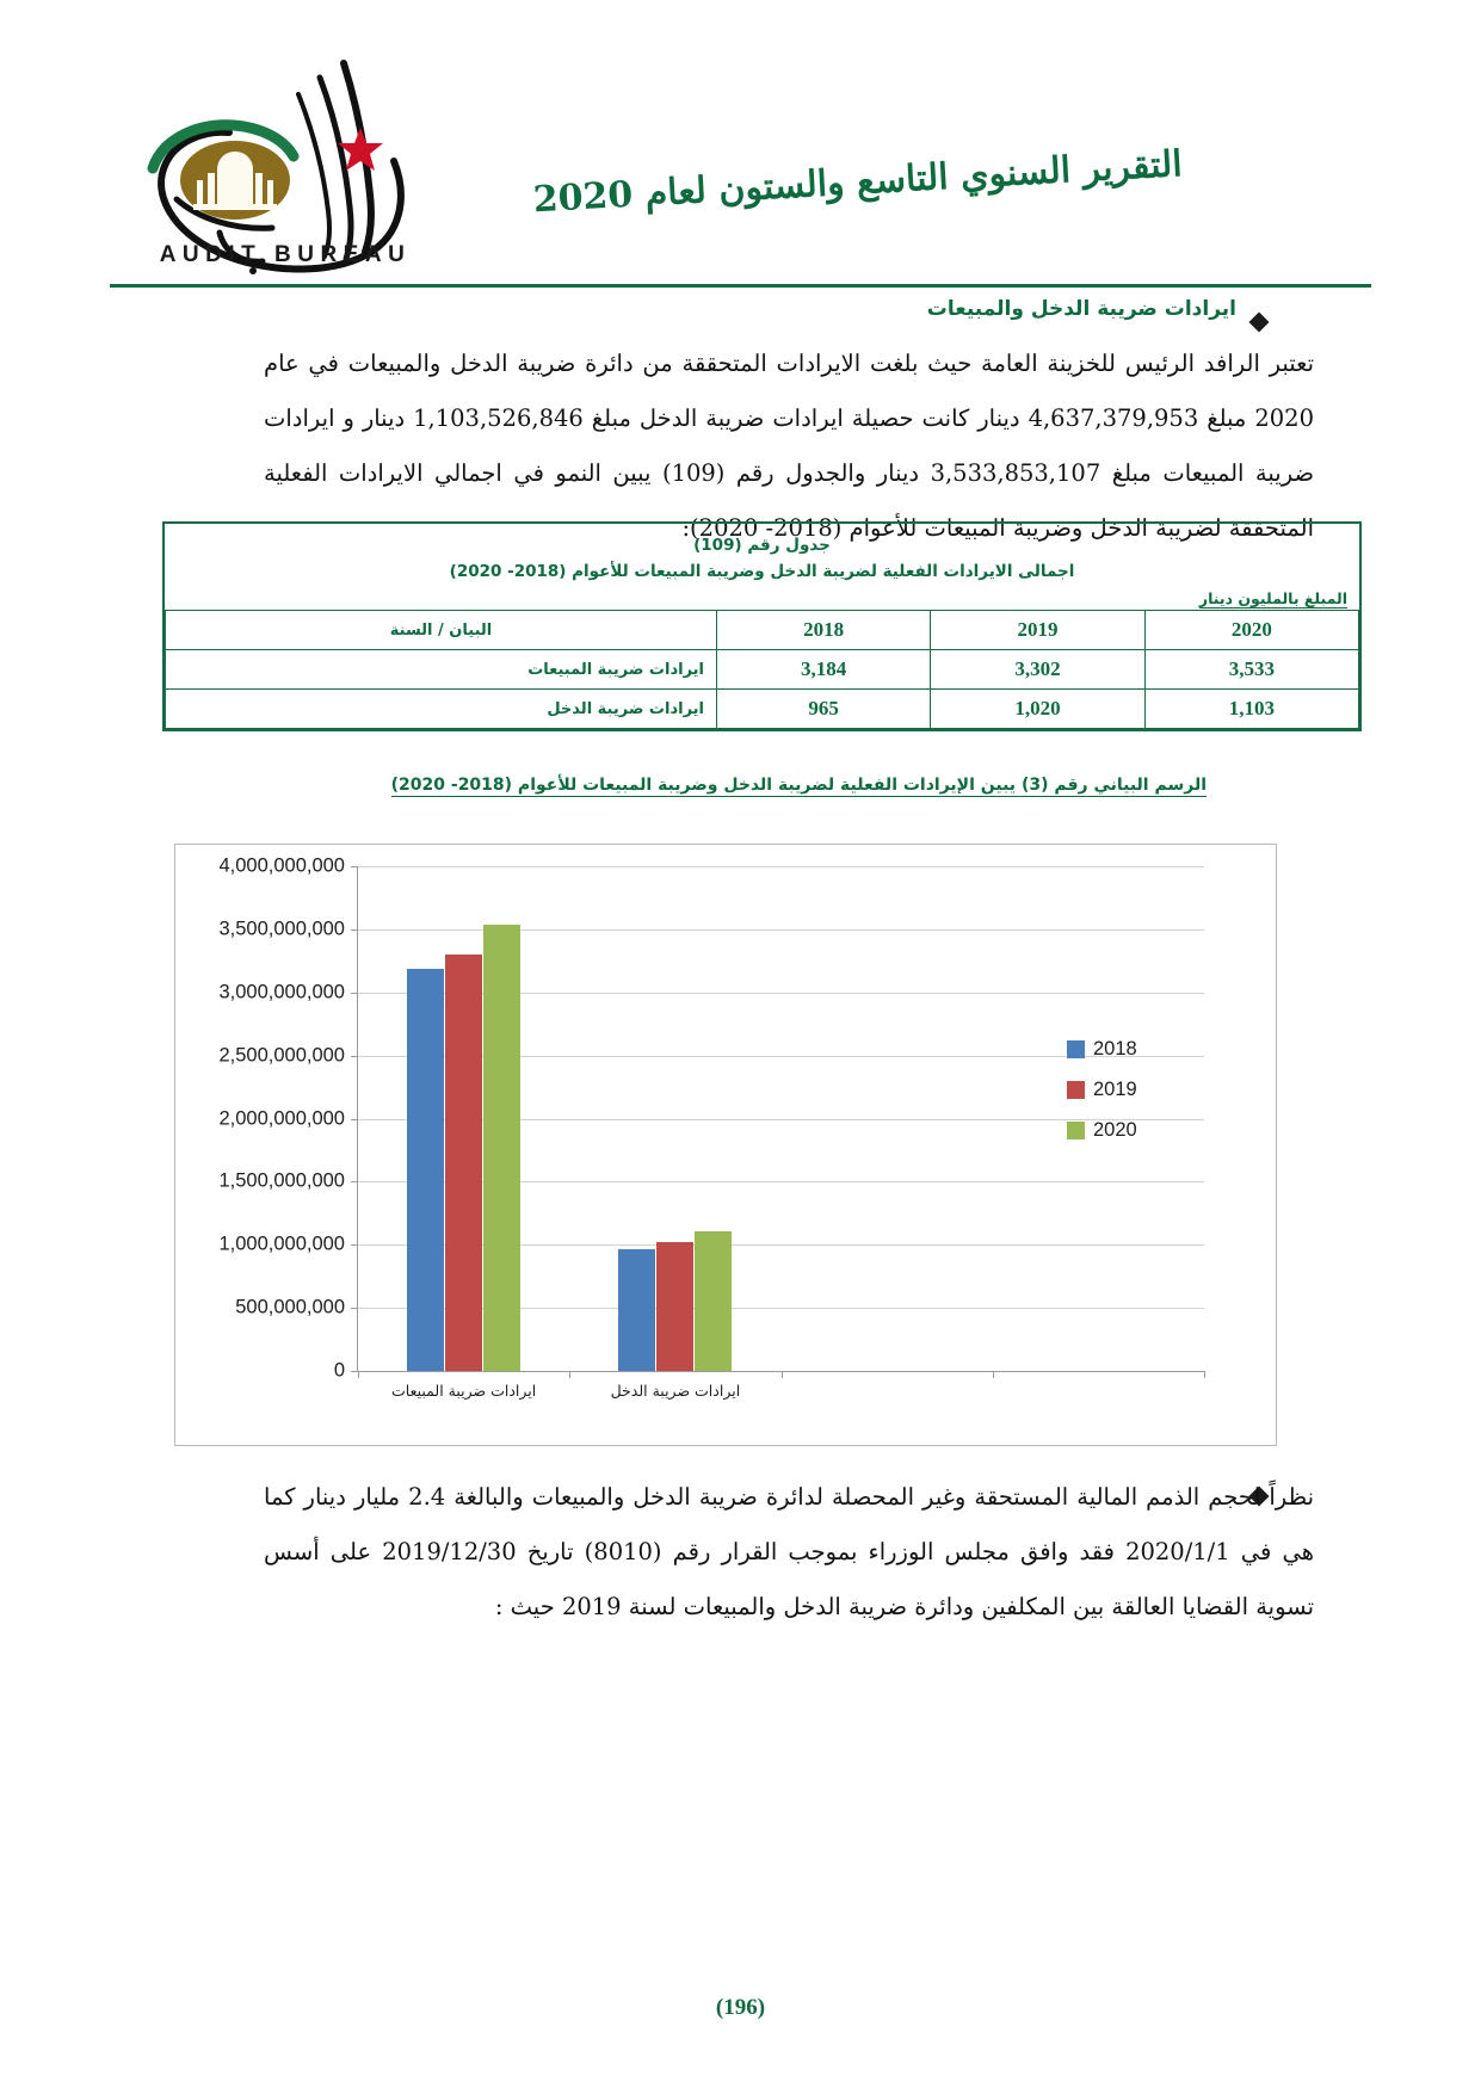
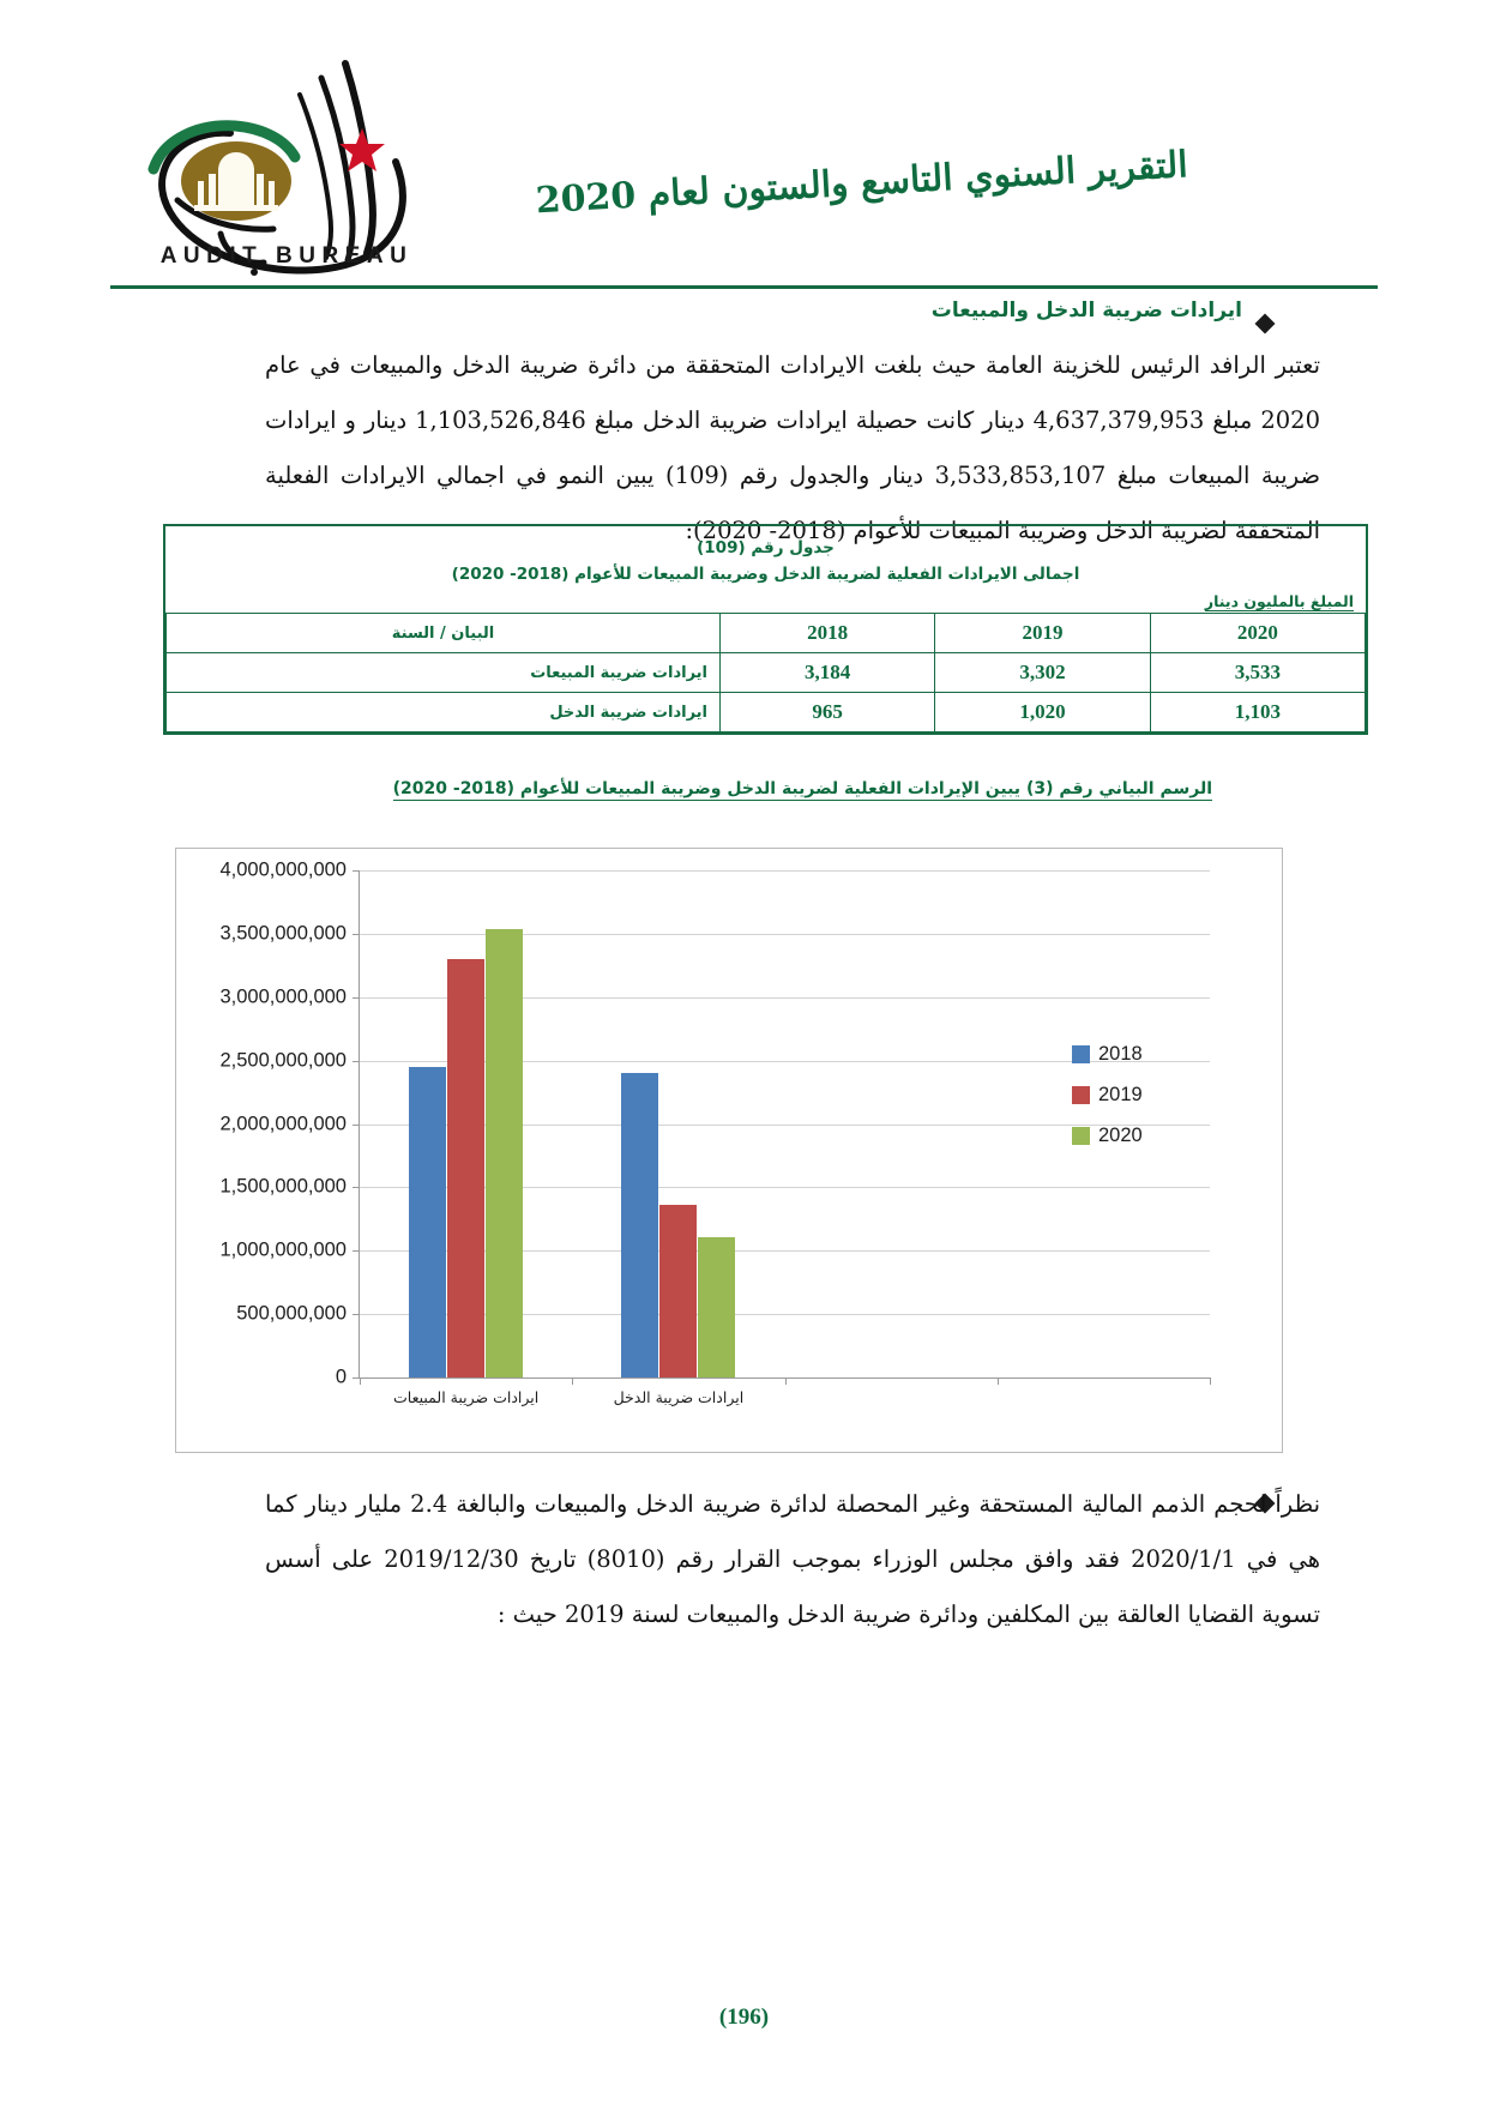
2018/ايرادات ضريبة المبيعات: 3180000000 -> 2450000000
2018/ايرادات ضريبة الدخل: 960000000 -> 2400000000
2019/ايرادات ضريبة الدخل: 1020000000 -> 1360000000
